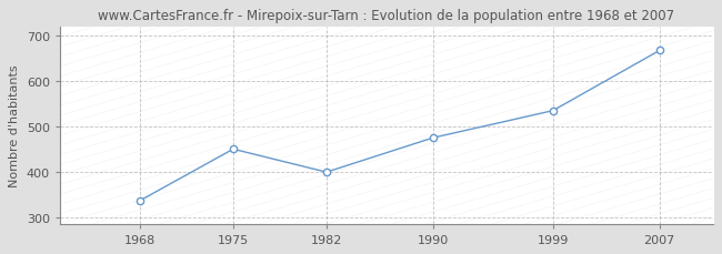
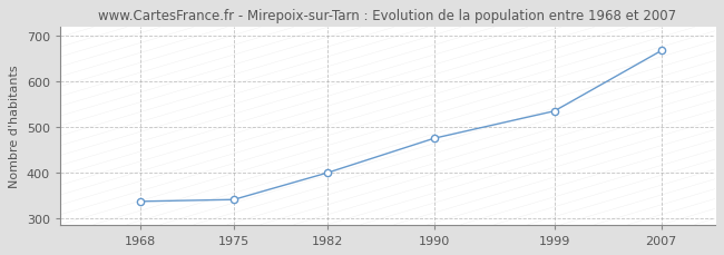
1975: 450 -> 340
